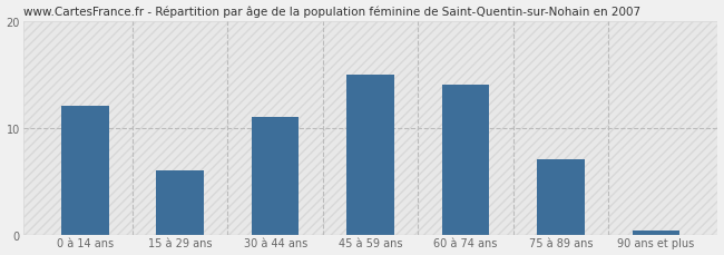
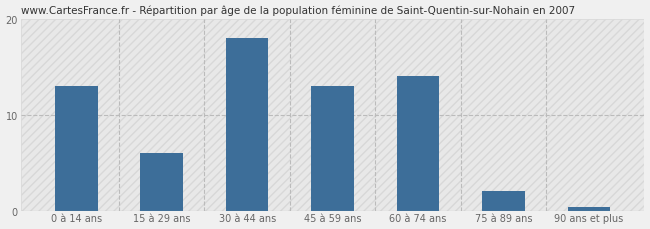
0 à 14 ans: 12.0 -> 13.0
30 à 44 ans: 11.0 -> 18.0
45 à 59 ans: 15.0 -> 13.0
75 à 89 ans: 7.0 -> 2.0
